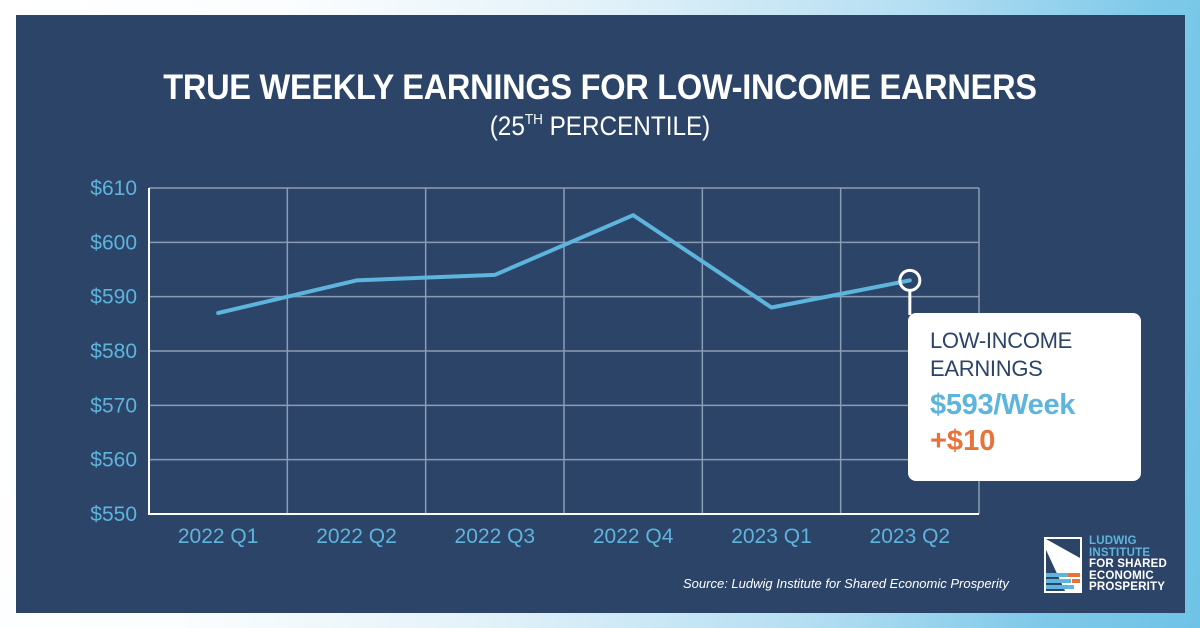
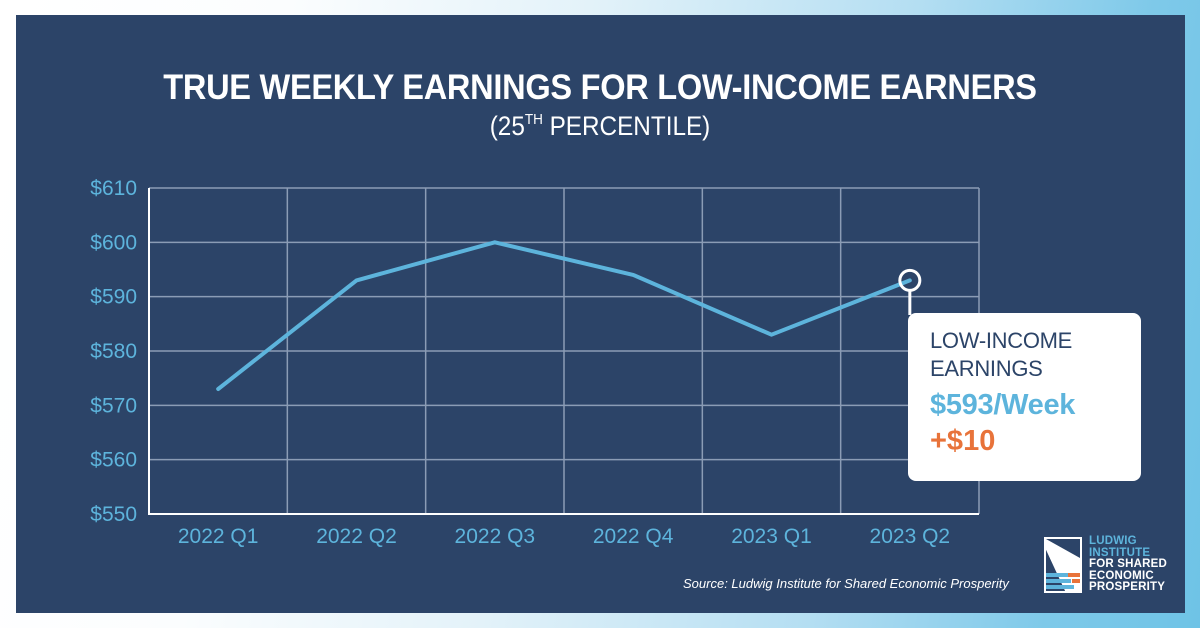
2022 Q1: $587 -> $573
2022 Q3: $594 -> $600
2022 Q4: $605 -> $594
2023 Q1: $588 -> $583
